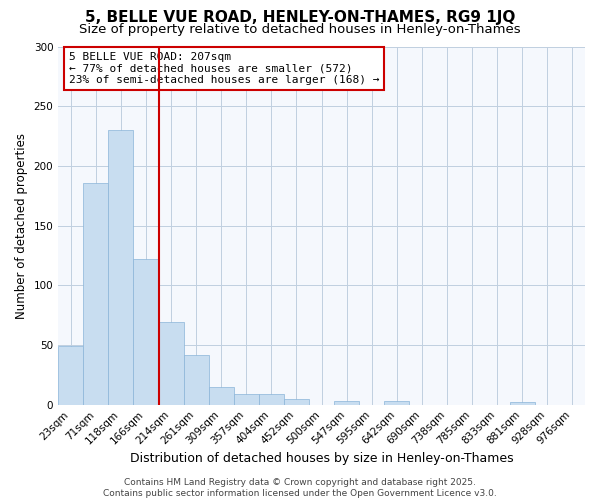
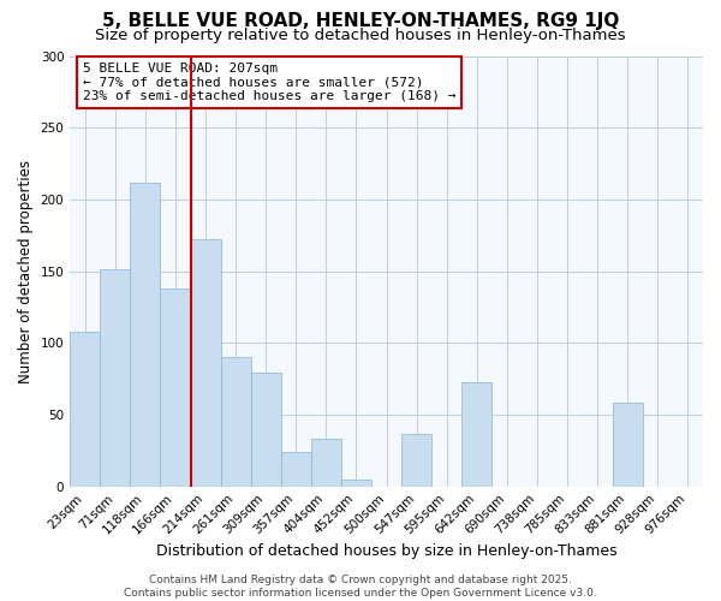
23sqm: 49 -> 108
71sqm: 186 -> 151
118sqm: 230 -> 212
166sqm: 122 -> 138
214sqm: 69 -> 172
261sqm: 42 -> 90
309sqm: 15 -> 79
357sqm: 9 -> 24
404sqm: 9 -> 33
547sqm: 3 -> 37
642sqm: 3 -> 73
881sqm: 2 -> 58
